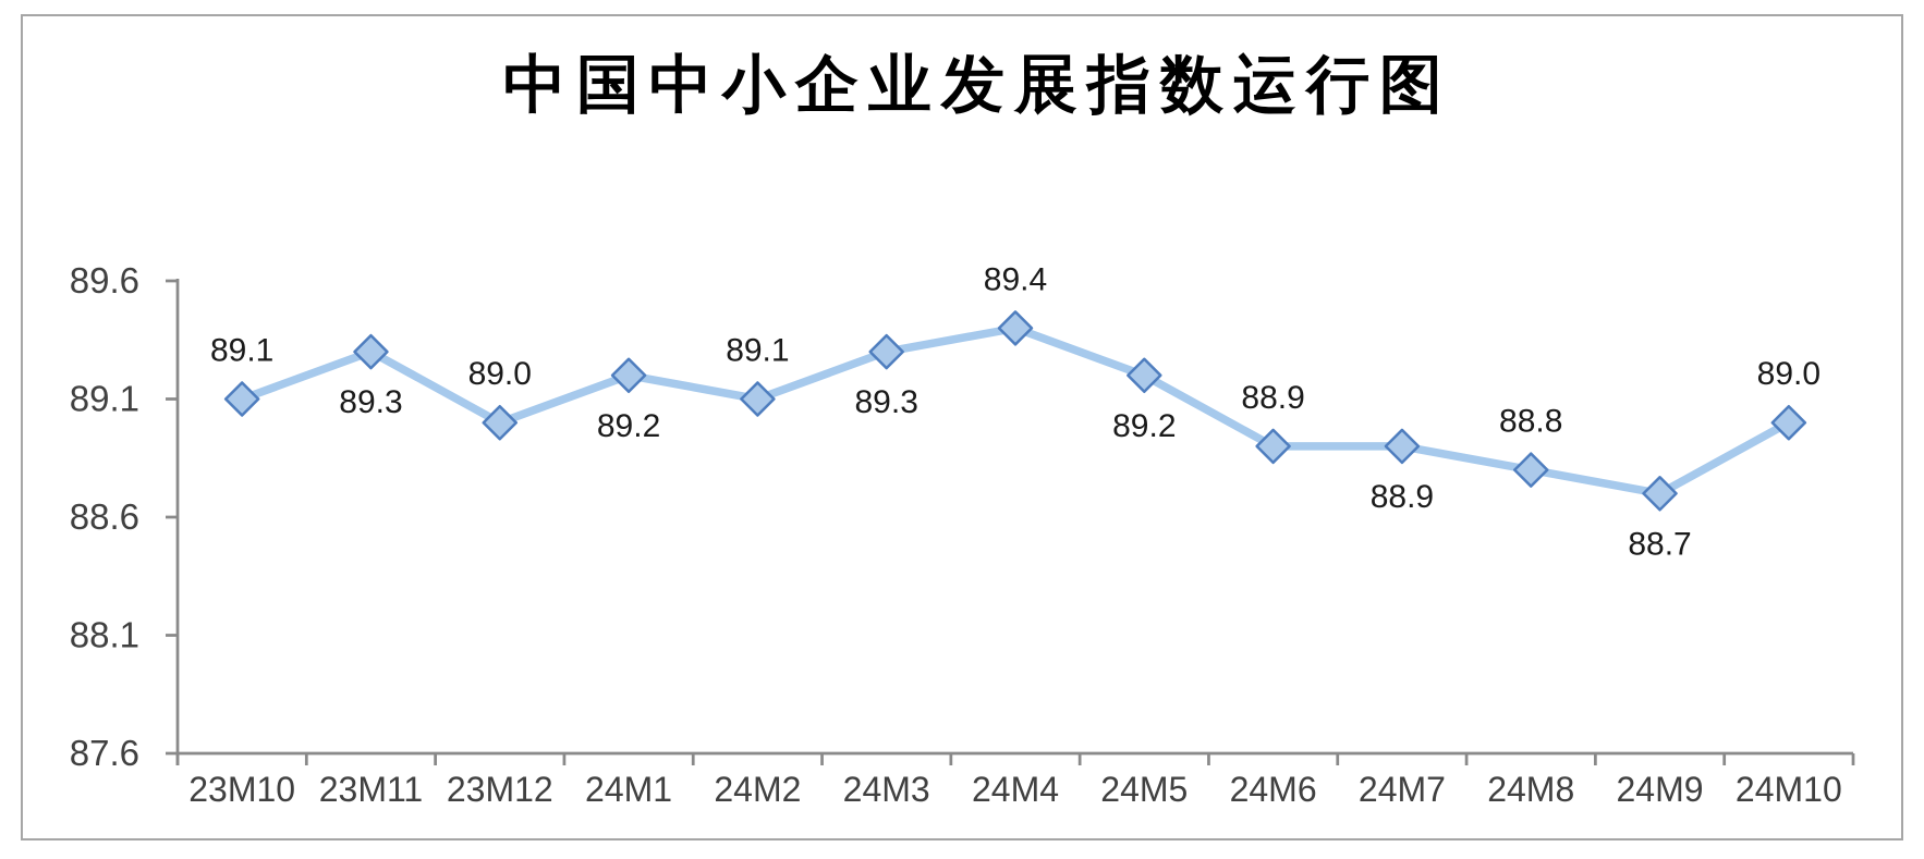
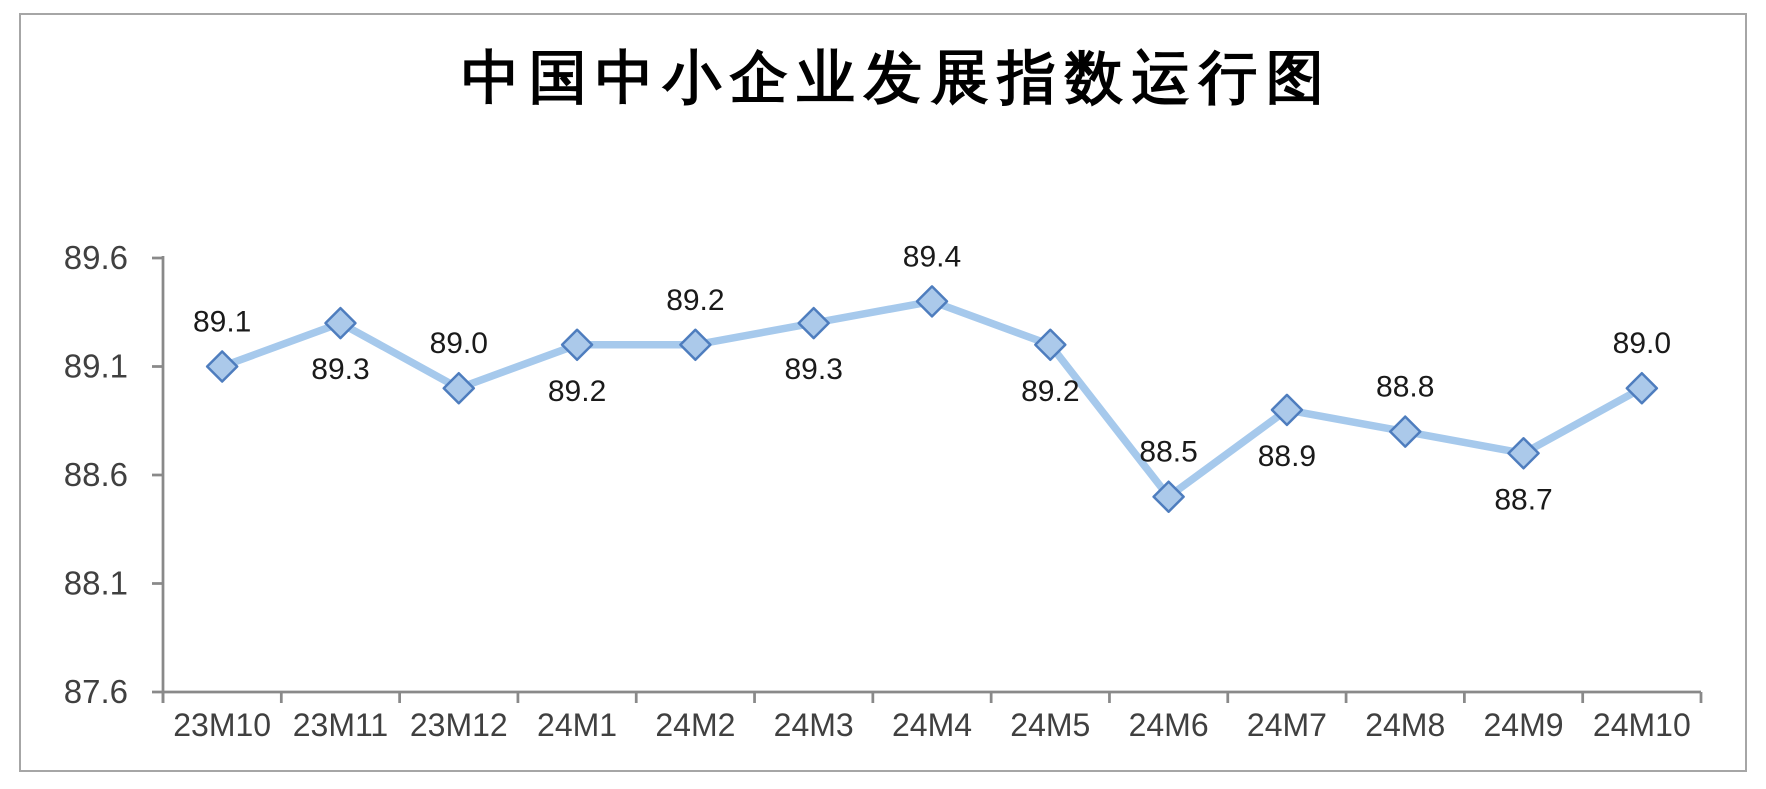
24M2: 89.1 -> 89.2
24M6: 88.9 -> 88.5
